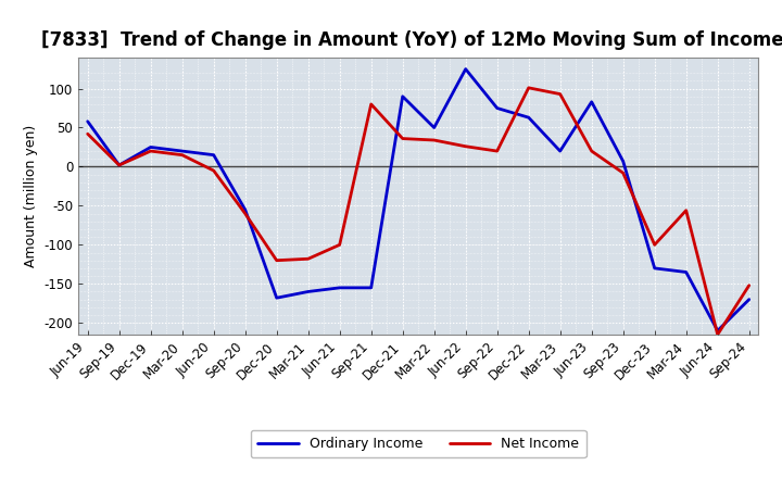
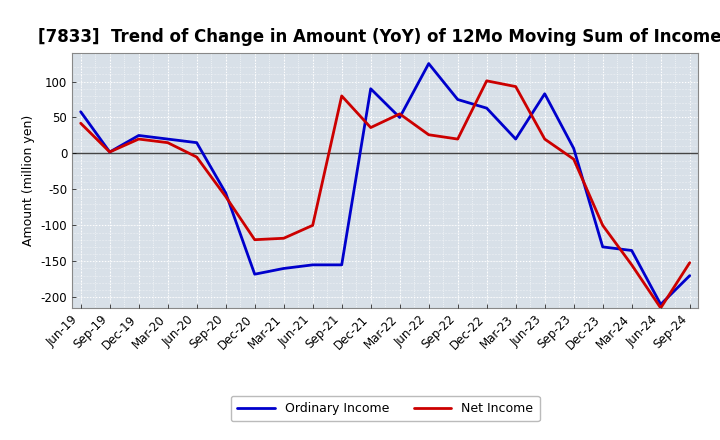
Net Income/Mar-22: 34 -> 55
Net Income/Mar-24: -56 -> -155
